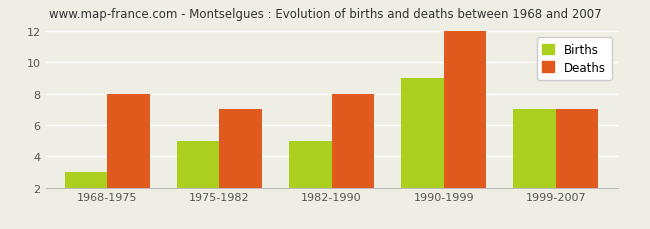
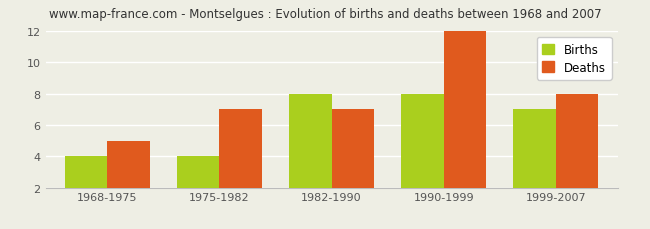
Births/1968-1975: 3 -> 4
Deaths/1968-1975: 8 -> 5
Births/1975-1982: 5 -> 4
Births/1982-1990: 5 -> 8
Deaths/1982-1990: 8 -> 7
Births/1990-1999: 9 -> 8
Deaths/1999-2007: 7 -> 8
